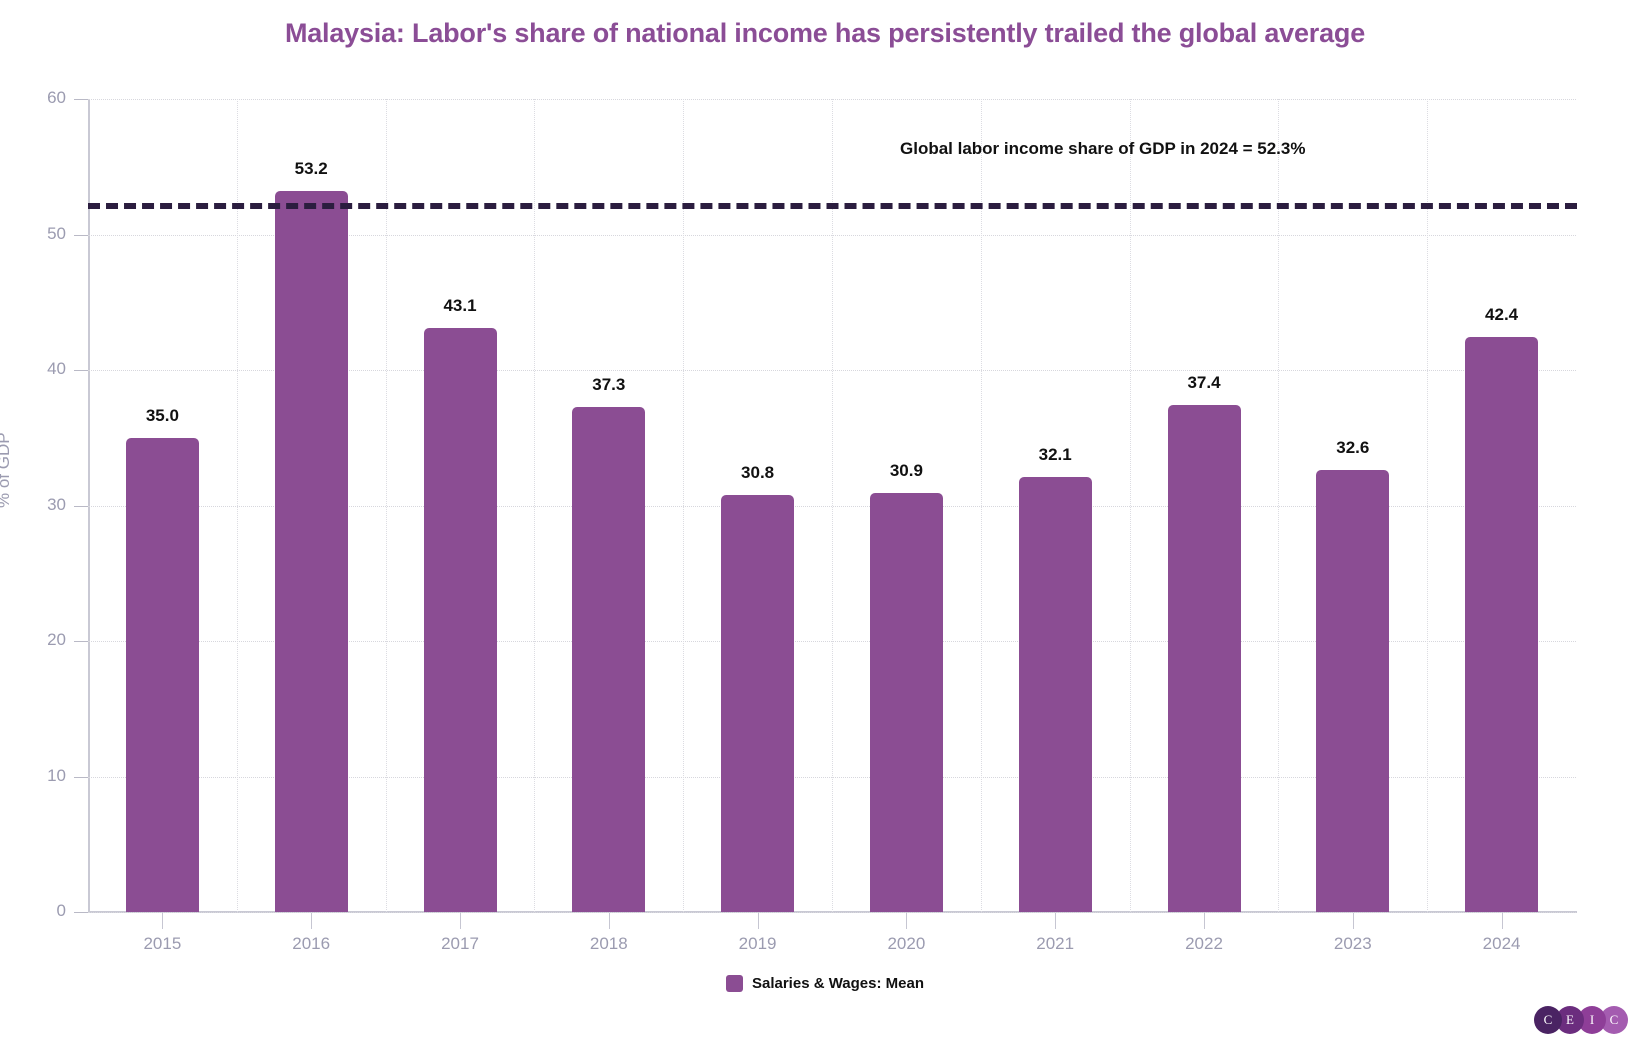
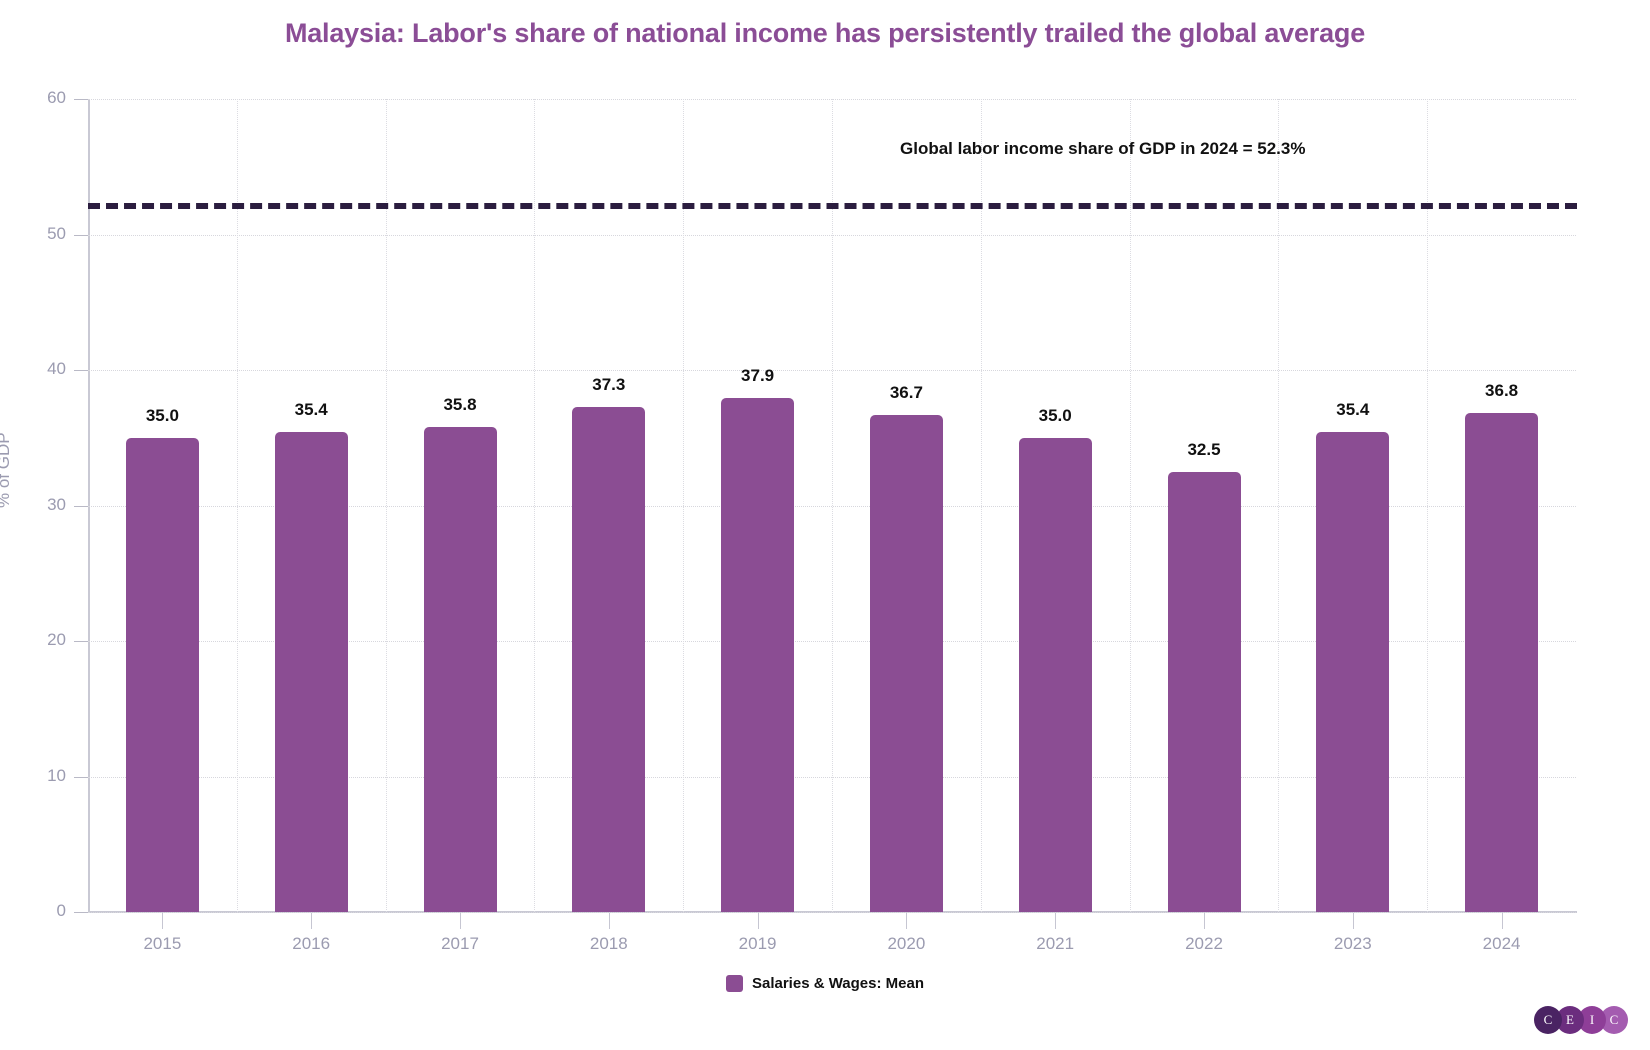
2016: 53.2 -> 35.4
2017: 43.1 -> 35.8
2019: 30.8 -> 37.9
2020: 30.9 -> 36.7
2021: 32.1 -> 35.0
2022: 37.4 -> 32.5
2023: 32.6 -> 35.4
2024: 42.4 -> 36.8
